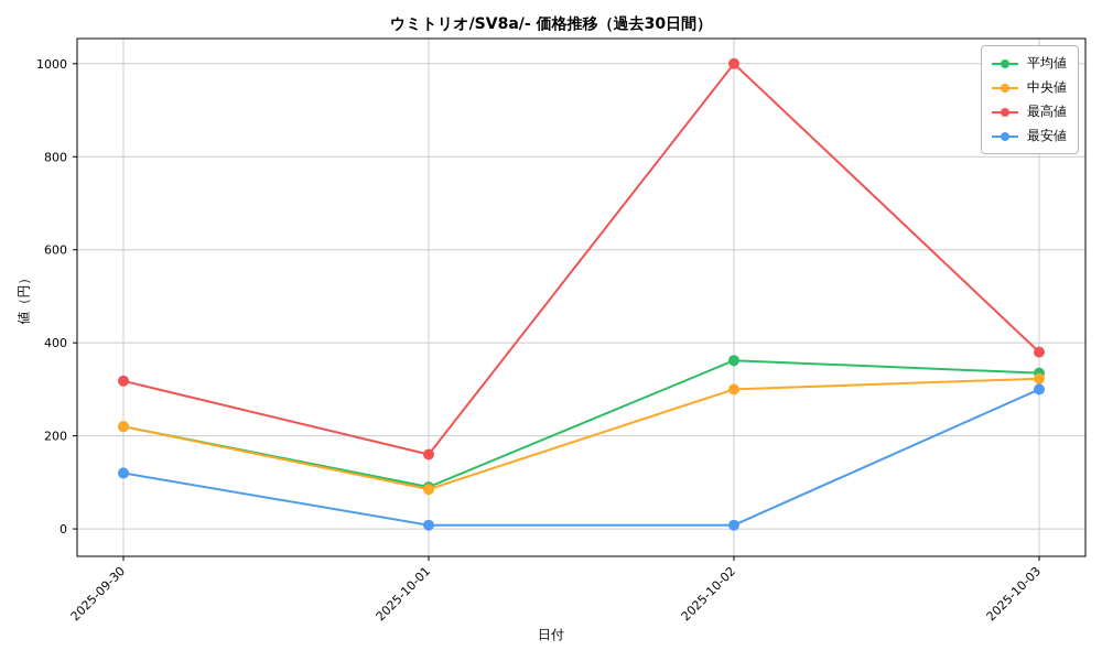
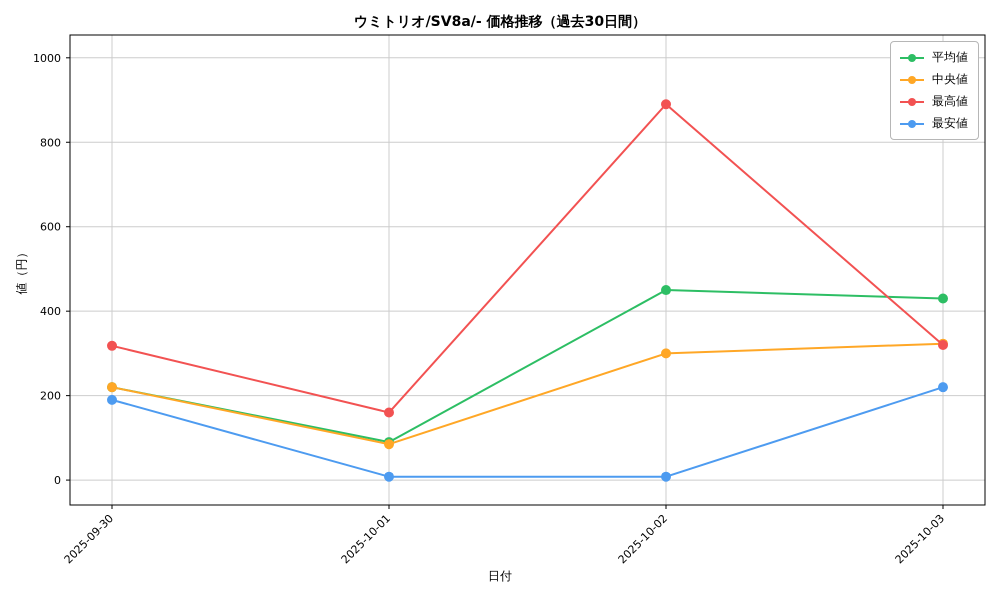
最安値/2025-09-30: 120 -> 190
平均値/2025-10-02: 360 -> 450
最高値/2025-10-02: 1000 -> 890
平均値/2025-10-03: 340 -> 430
最高値/2025-10-03: 380 -> 320
最安値/2025-10-03: 300 -> 220
